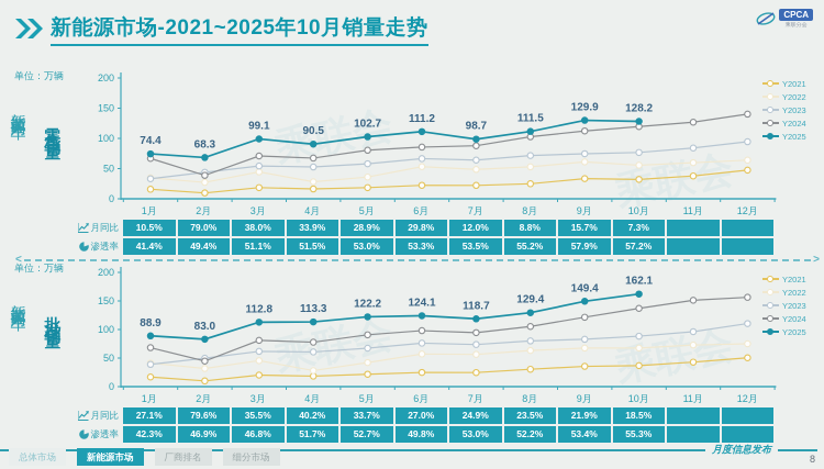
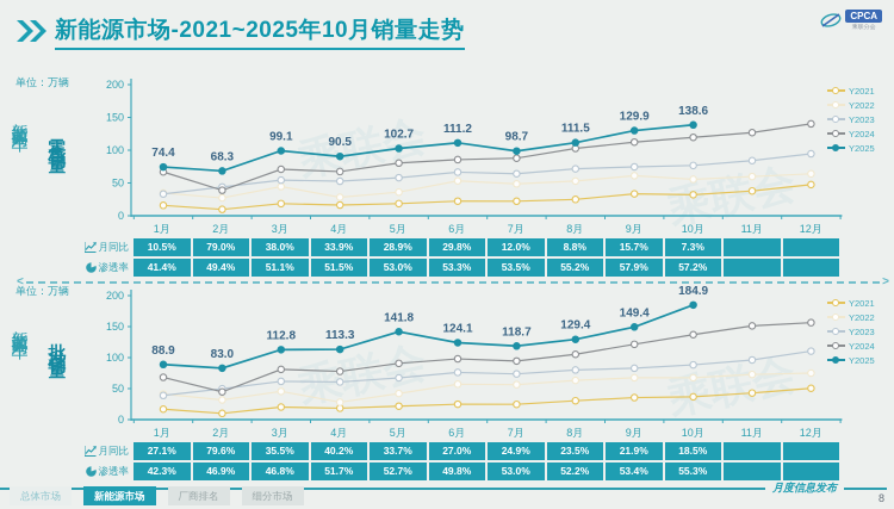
新能源乘用车零售销量/Y2025/10月: 128.2 -> 138.6
新能源乘用车批发销量/Y2025/5月: 122.2 -> 141.8
新能源乘用车批发销量/Y2025/10月: 162.1 -> 184.9
